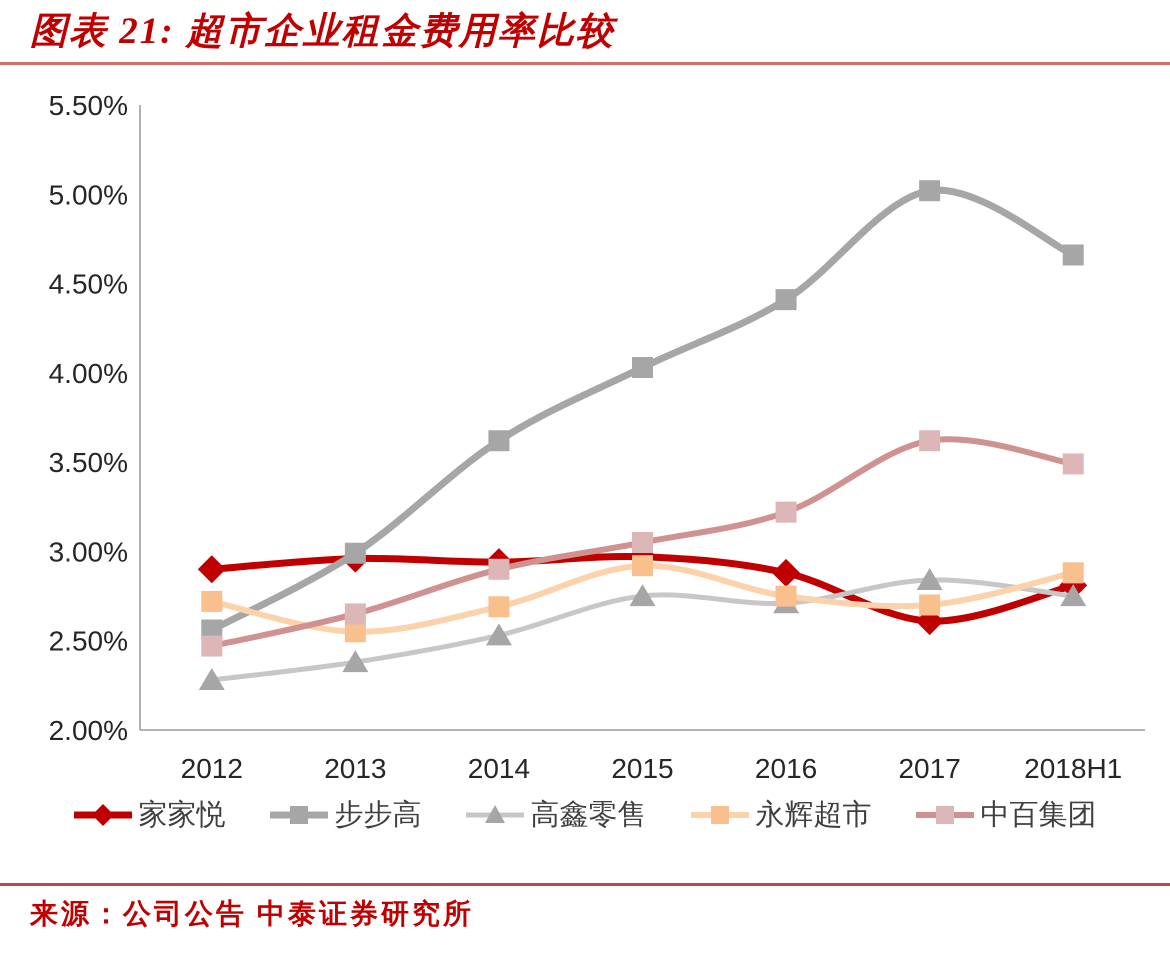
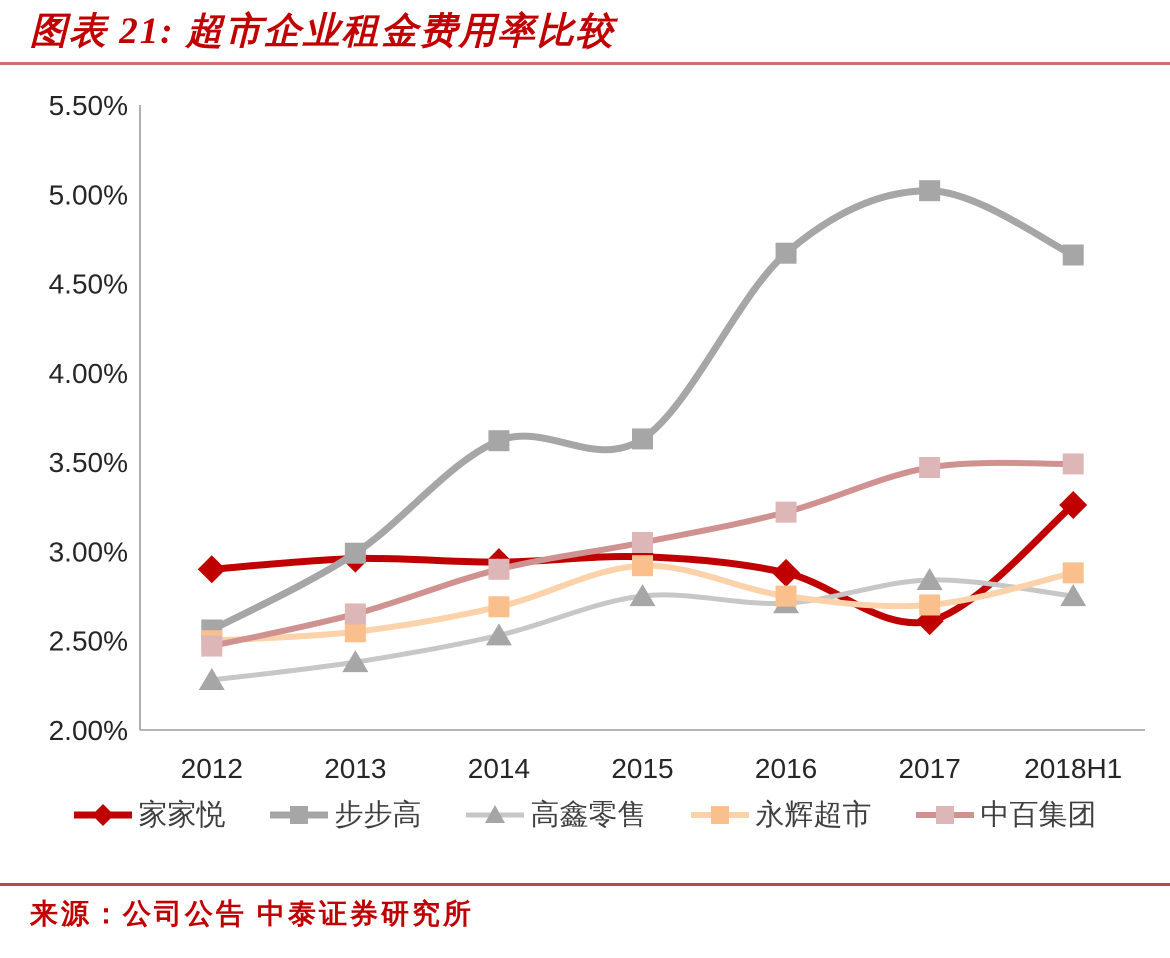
永辉超市/2012: 2.72% -> 2.50%
步步高/2015: 4.03% -> 3.63%
步步高/2016: 4.41% -> 4.67%
中百集团/2017: 3.62% -> 3.47%
家家悦/2018H1: 2.81% -> 3.26%
